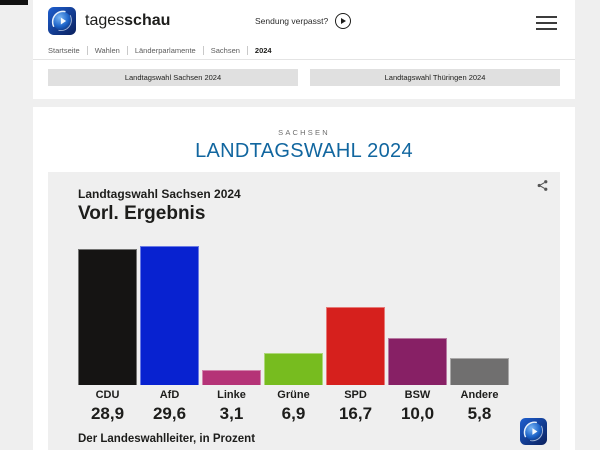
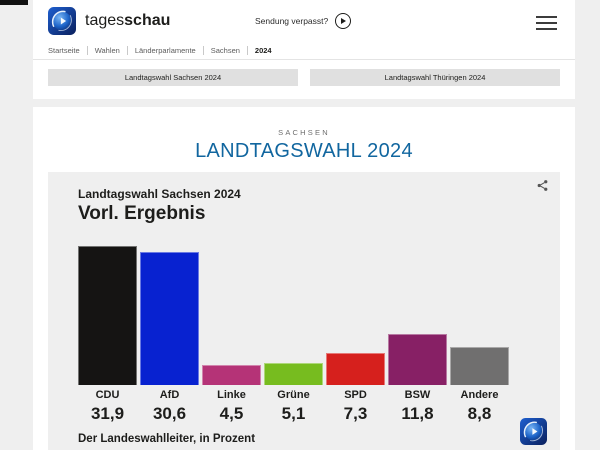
CDU: 28,9 -> 31,9
AfD: 29,6 -> 30,6
Linke: 3,1 -> 4,5
Grüne: 6,9 -> 5,1
SPD: 16,7 -> 7,3
BSW: 10,0 -> 11,8
Andere: 5,8 -> 8,8
